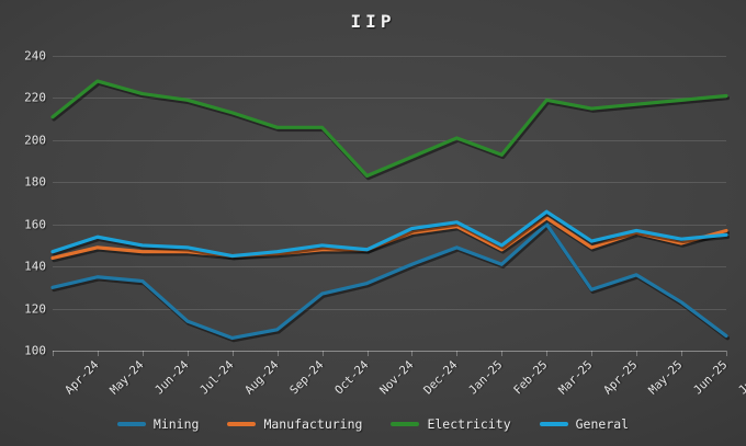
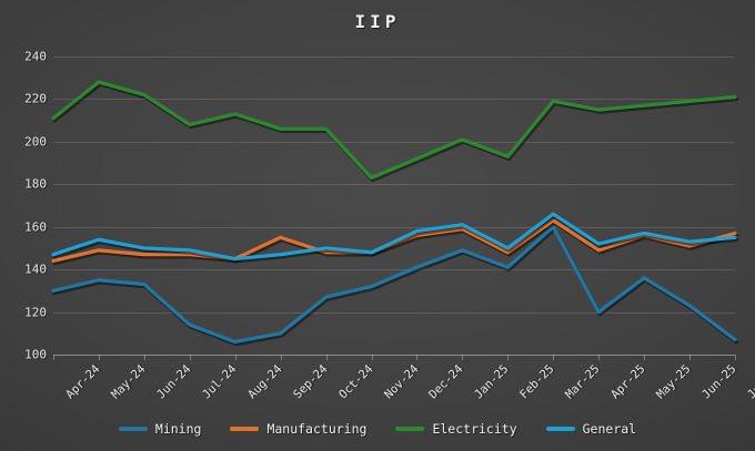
Electricity/Jul-24: 219 -> 208
Manufacturing/Sep-24: 146 -> 155
Mining/Apr-25: 129 -> 120
